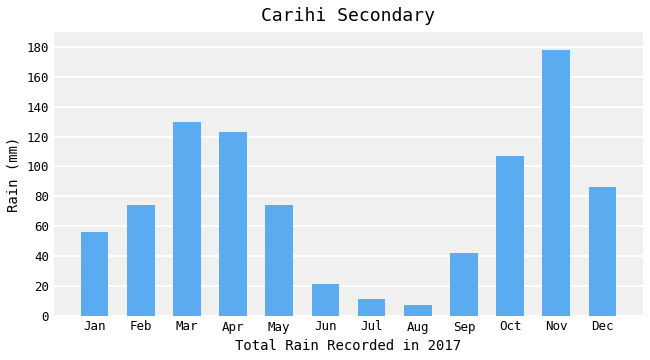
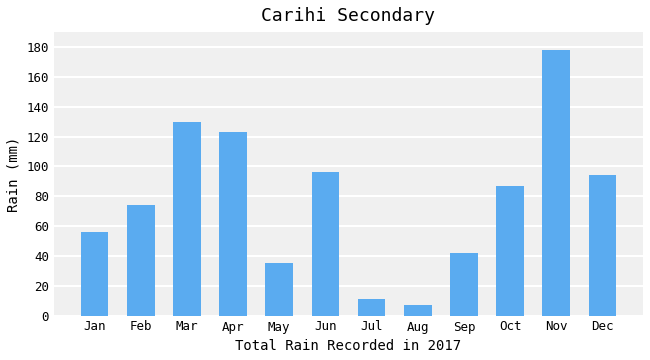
May: 74 -> 35
Jun: 21 -> 96
Oct: 107 -> 87
Dec: 86 -> 94
